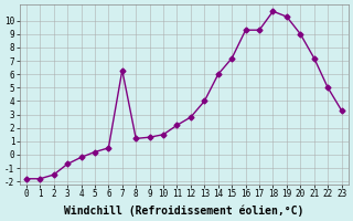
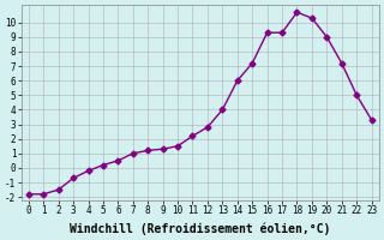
7: 6.3 -> 1.0
